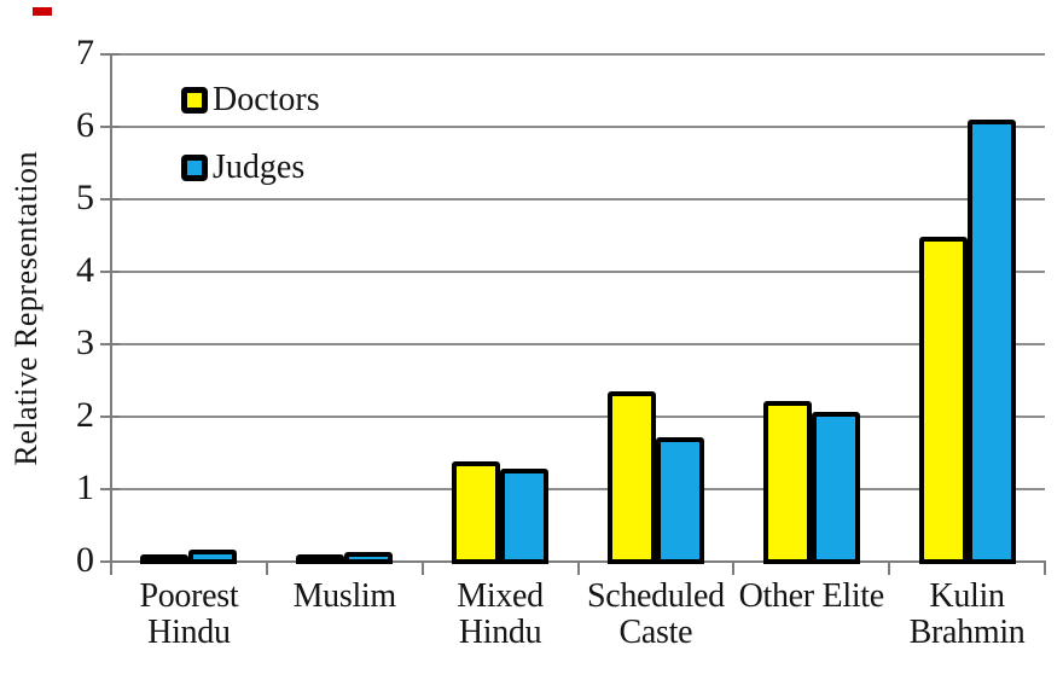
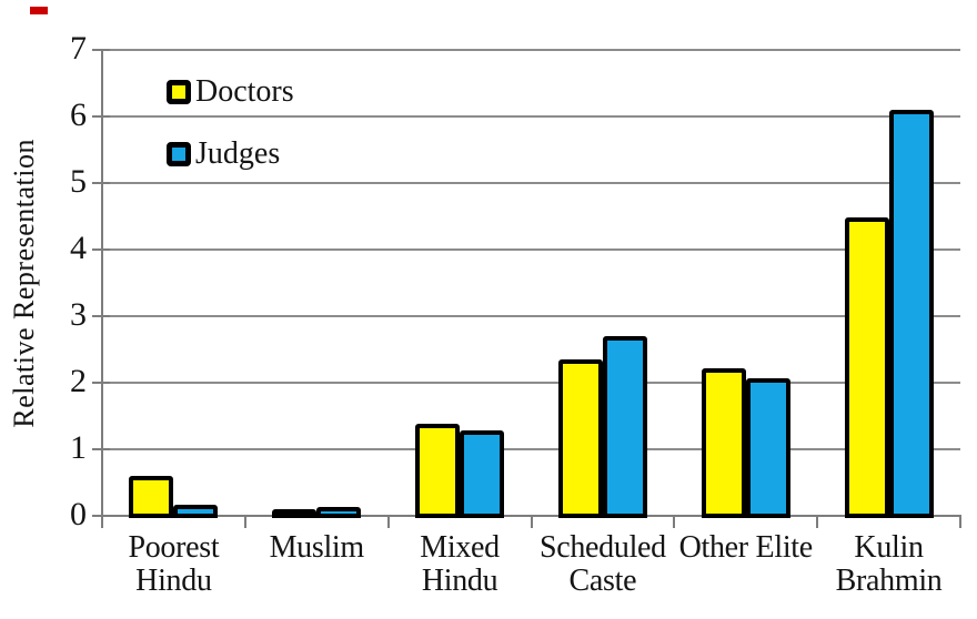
Doctors/Poorest Hindu: 0.1 -> 0.6
Judges/Scheduled Caste: 1.7 -> 2.7
